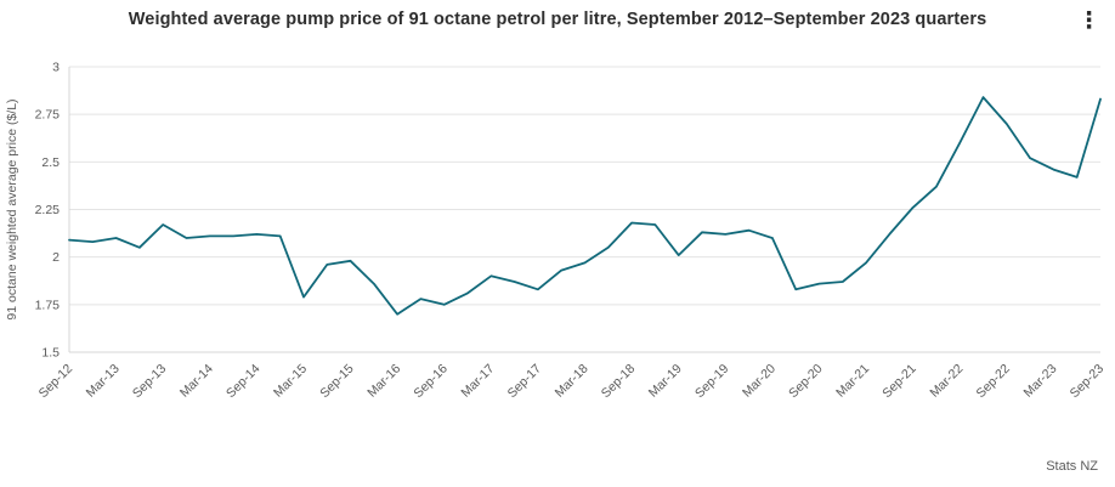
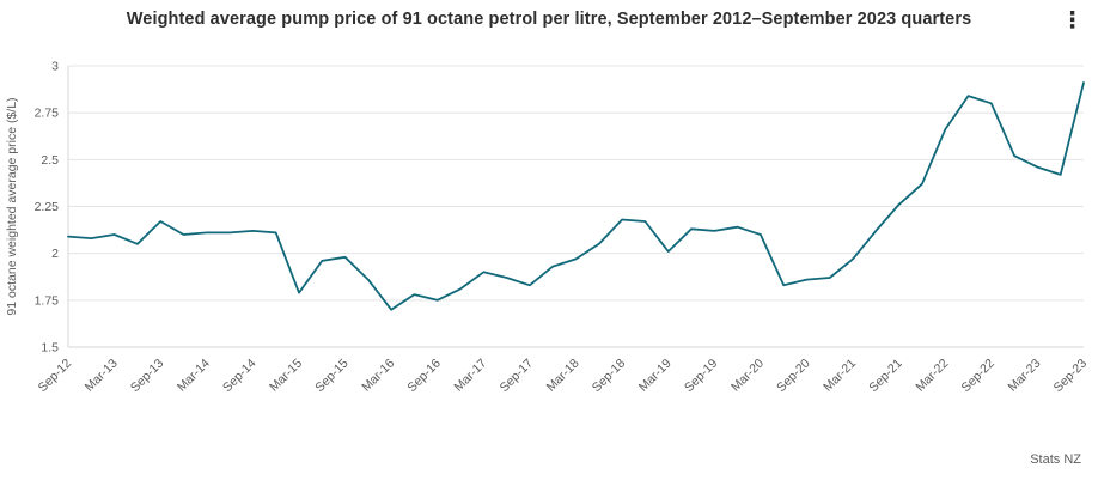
Mar-22: 2.60 -> 2.66
Sep-22: 2.70 -> 2.80
Sep-23: 2.83 -> 2.91
